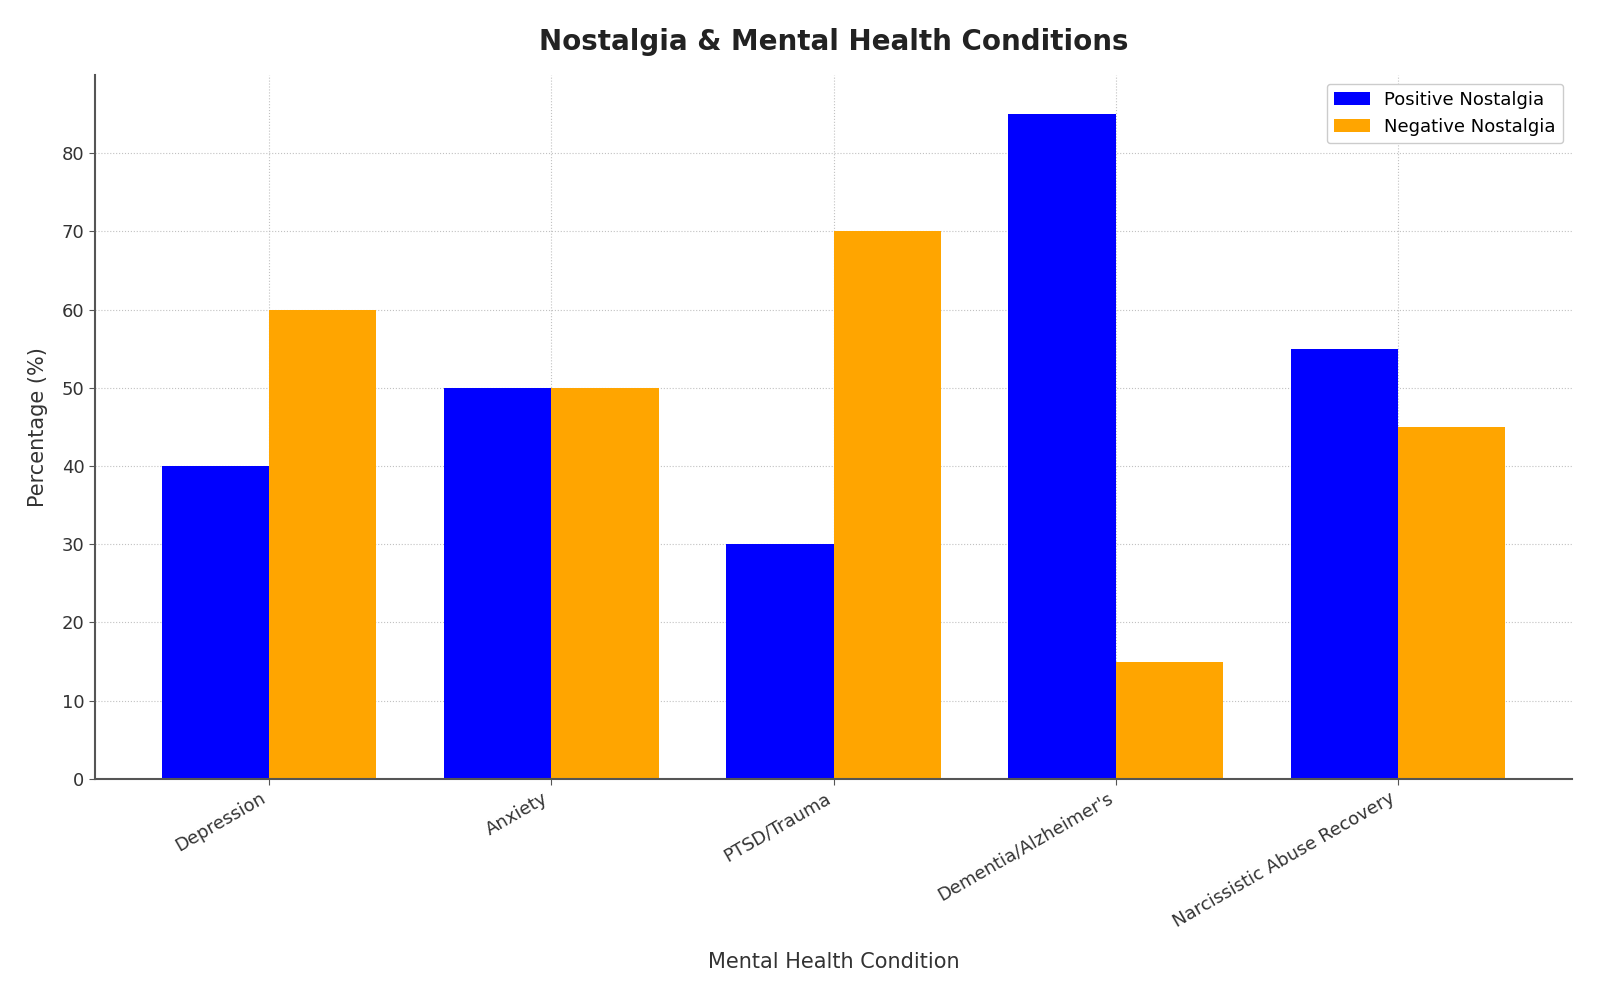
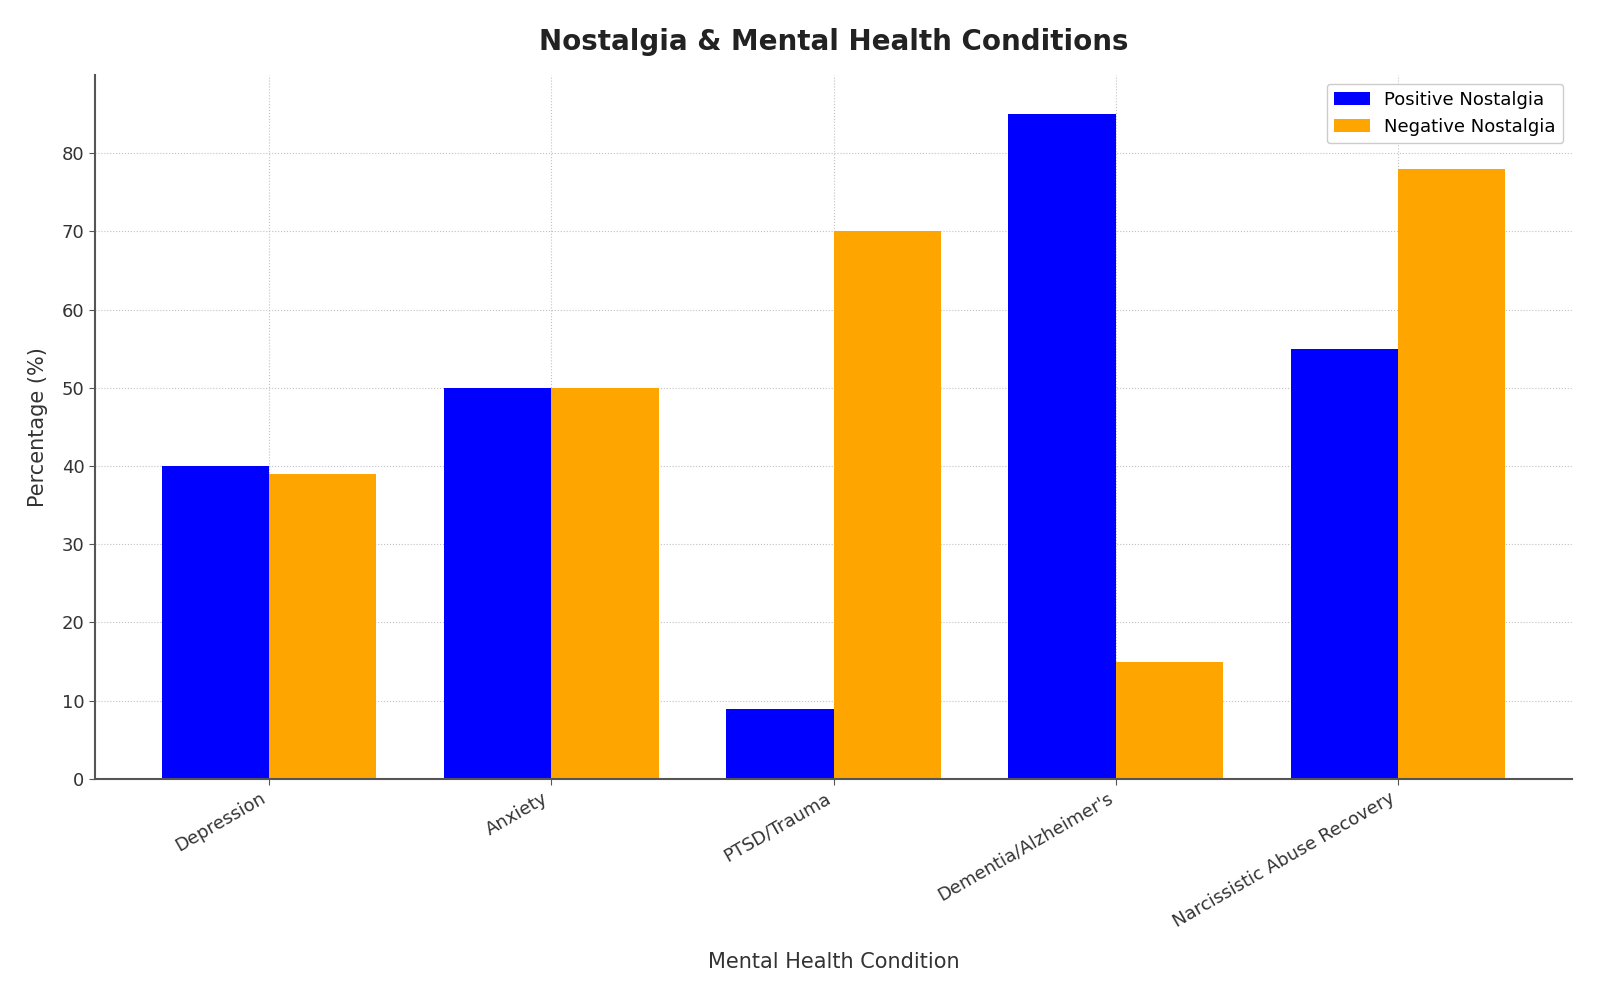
Negative Nostalgia/Depression: 60 -> 39
Positive Nostalgia/PTSD/Trauma: 30 -> 9
Negative Nostalgia/Narcissistic Abuse Recovery: 45 -> 78
